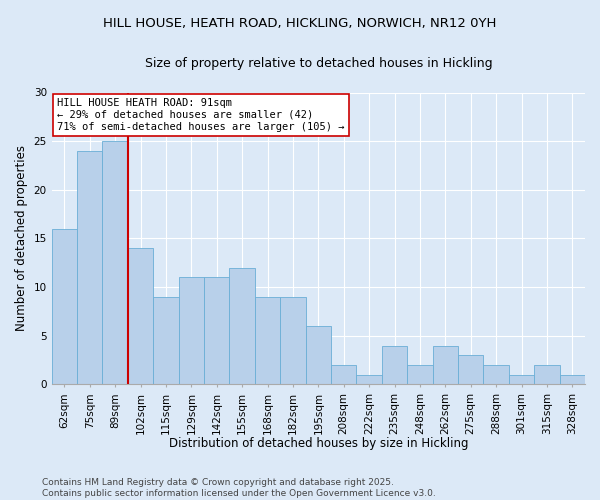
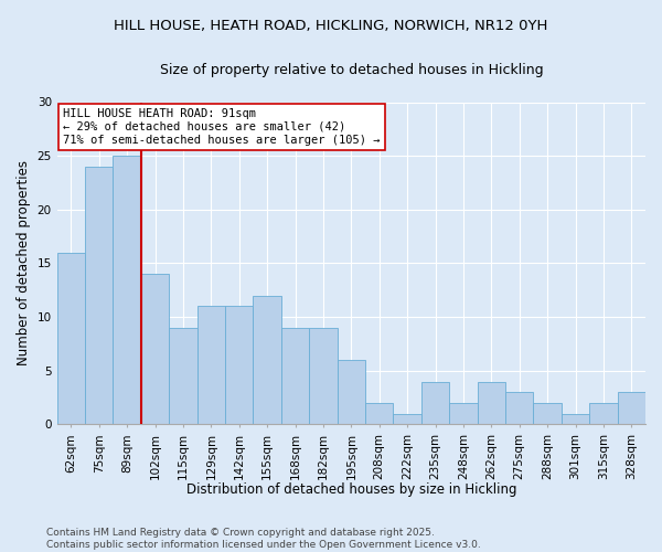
328sqm: 1 -> 3
